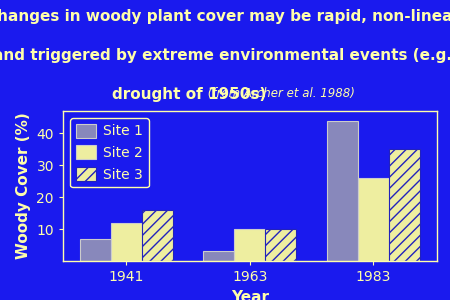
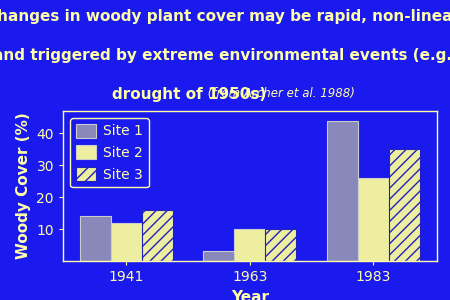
Site 1/1941: 7 -> 14
